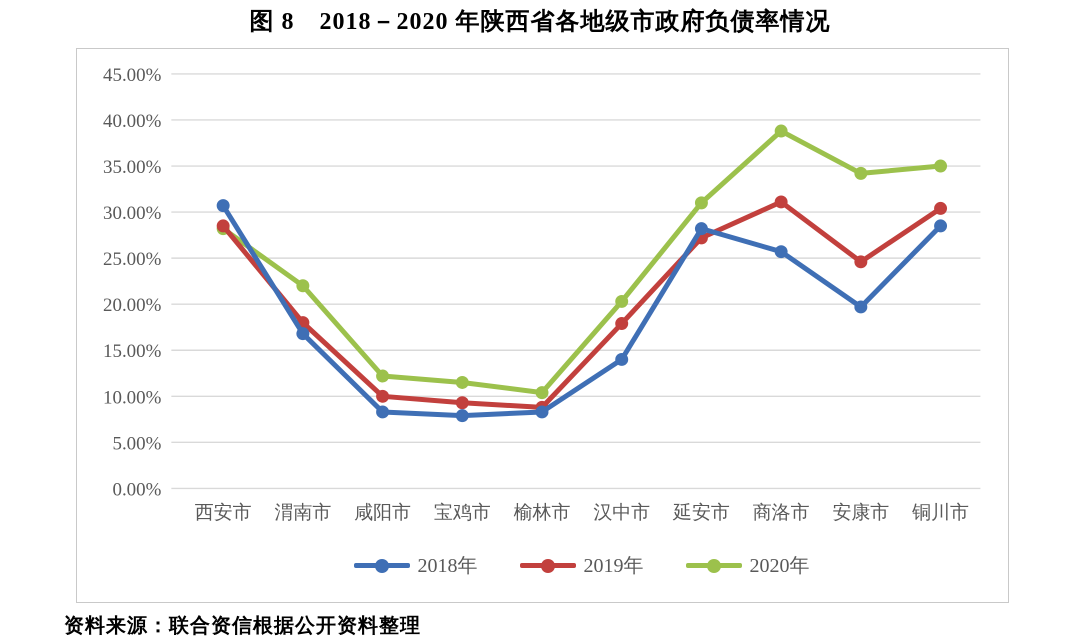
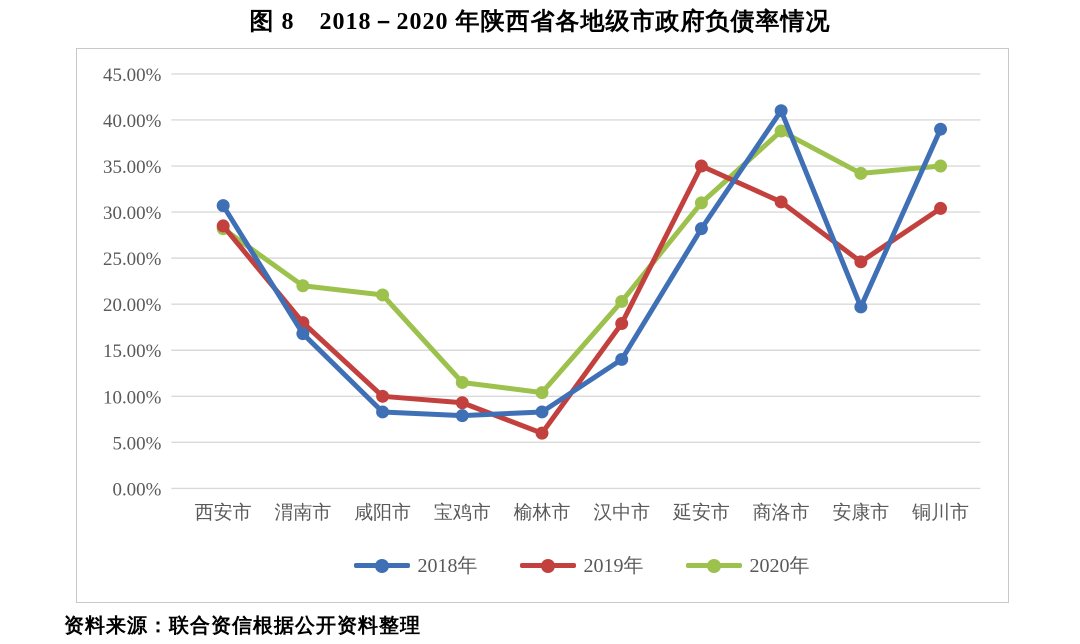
2020年/咸阳市: 12% -> 21%
2019年/榆林市: 9% -> 6%
2019年/延安市: 27% -> 35%
2018年/商洛市: 26% -> 41%
2018年/铜川市: 28% -> 39%
